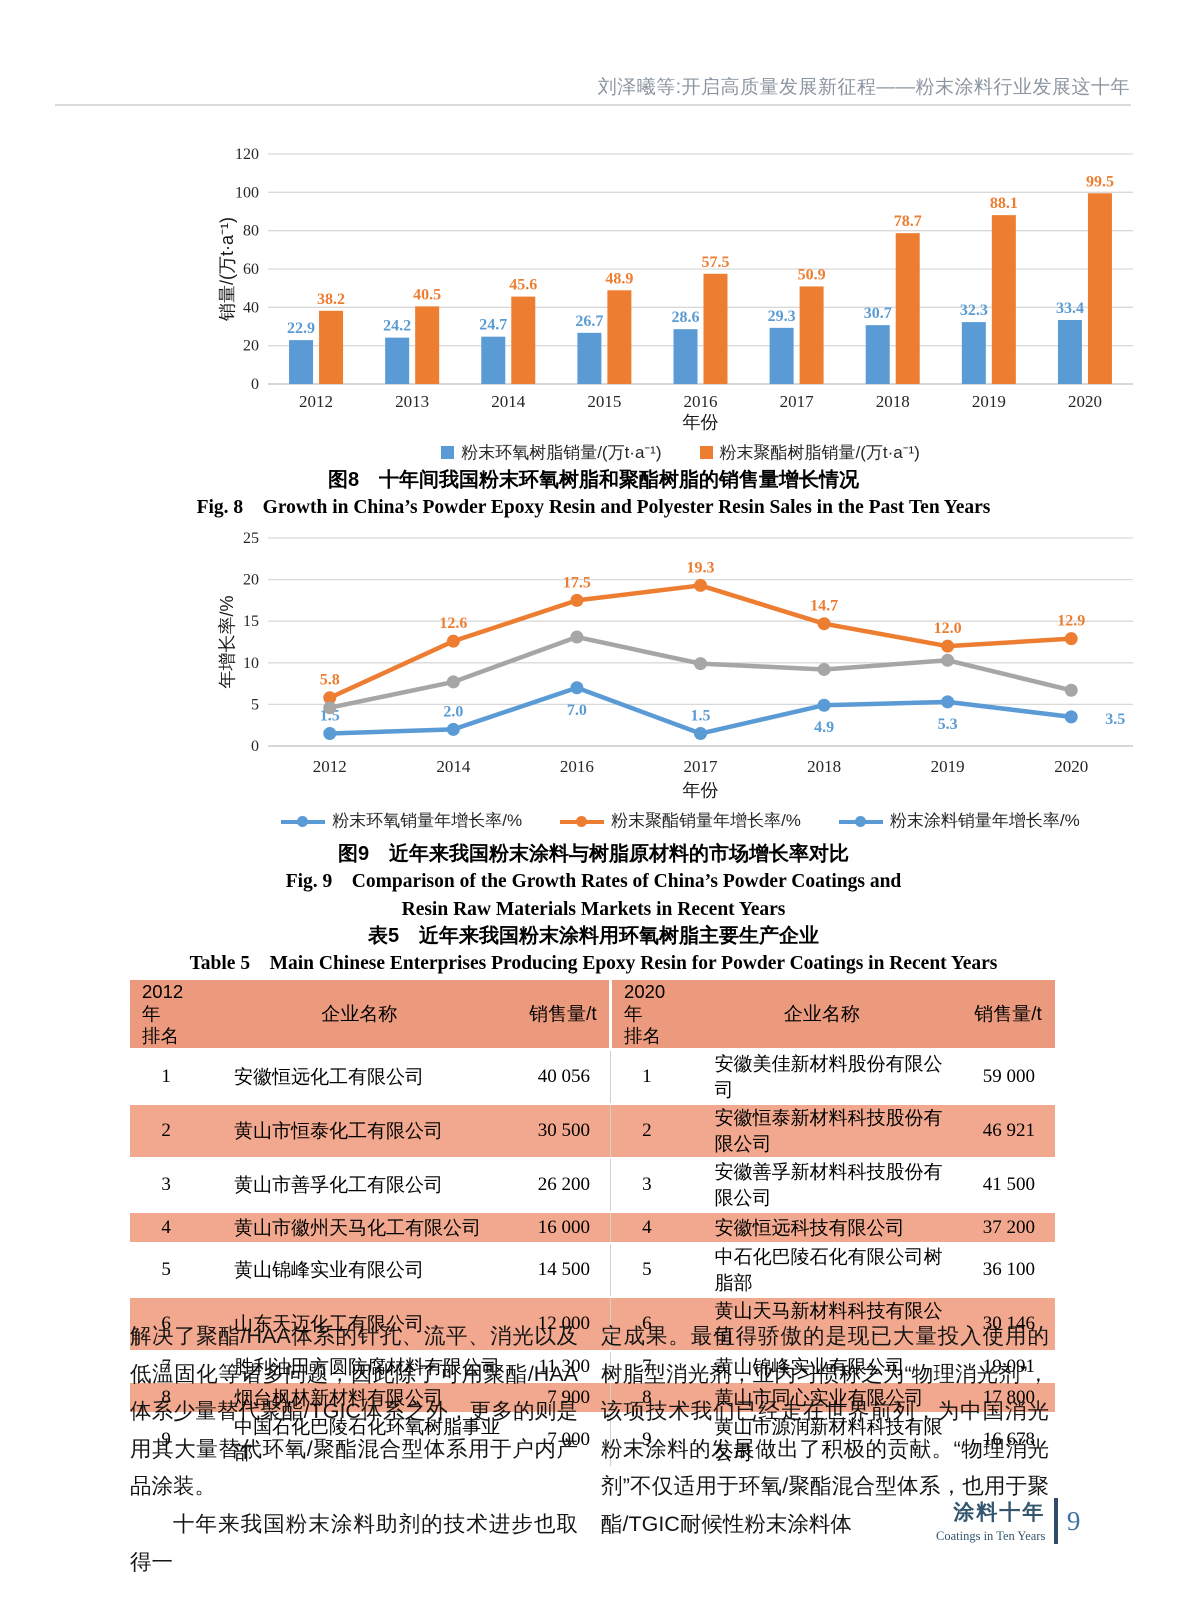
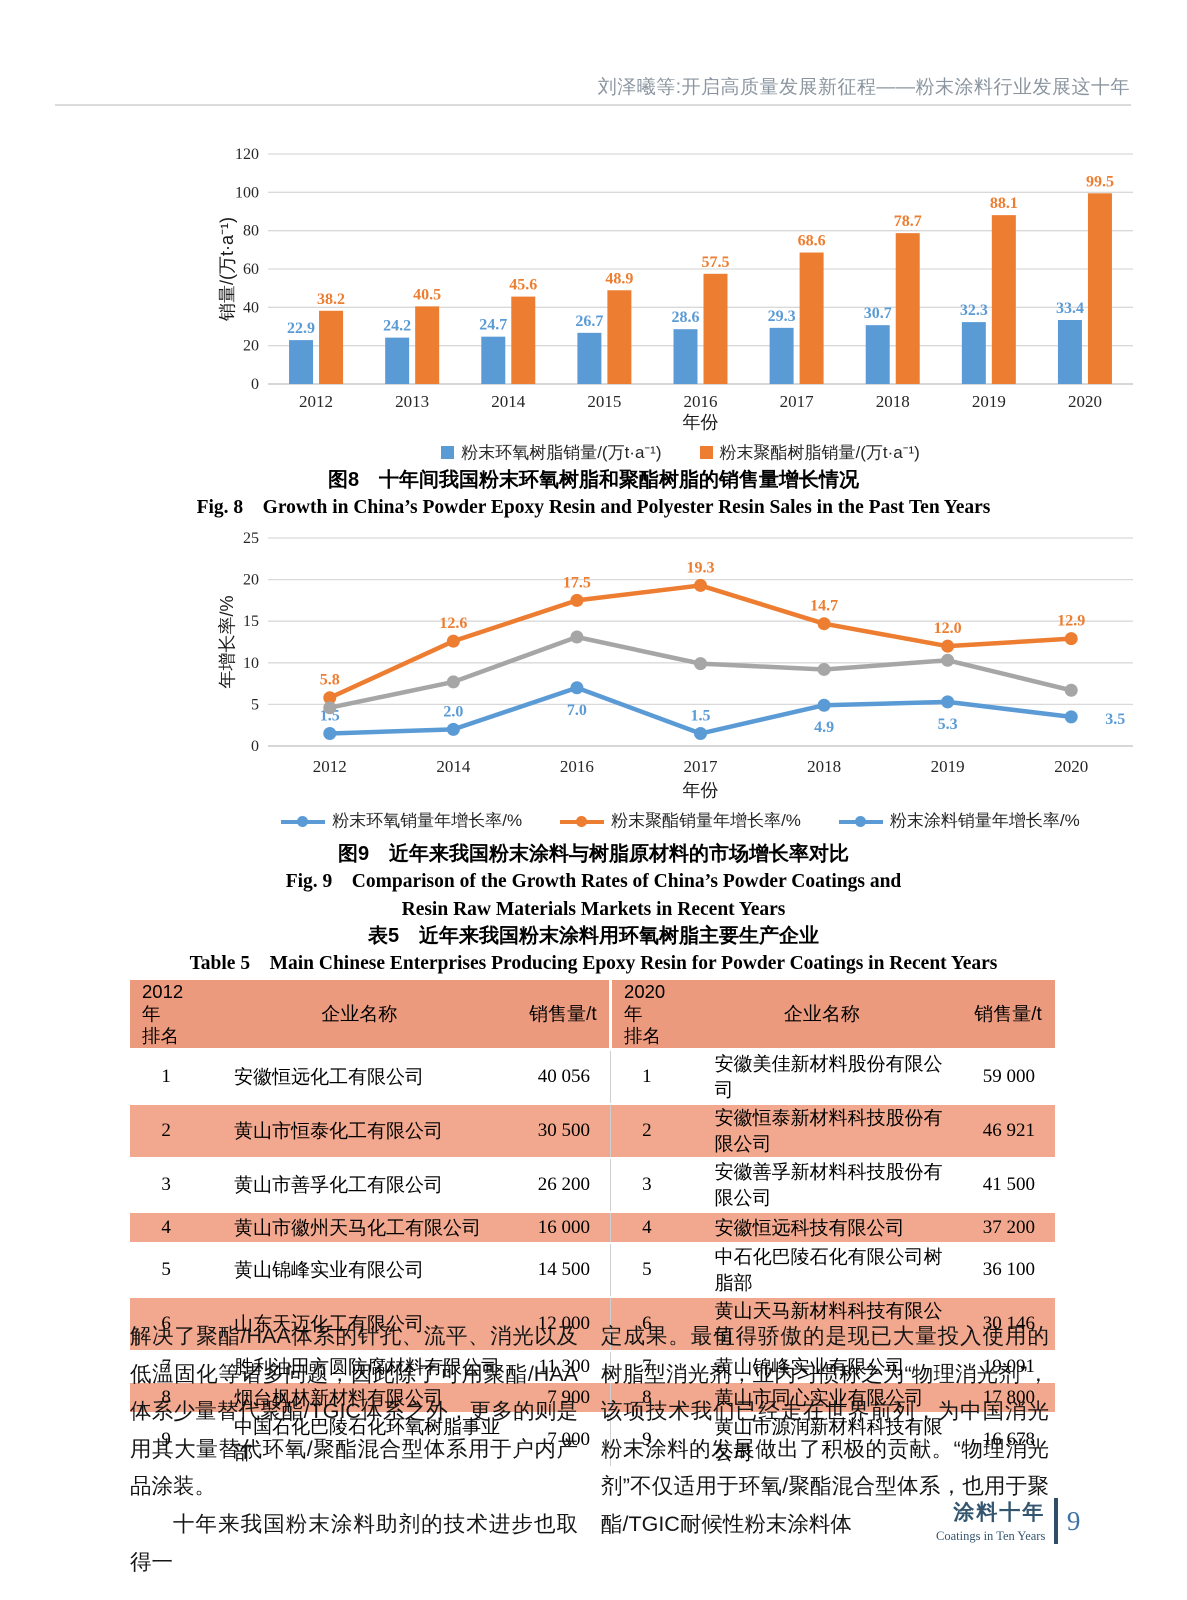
图8 十年间我国粉末环氧树脂和聚酯树脂的销售量增长情况/粉末聚酯树脂销量/(万t·a⁻¹)/2017: 50.9 -> 68.6
